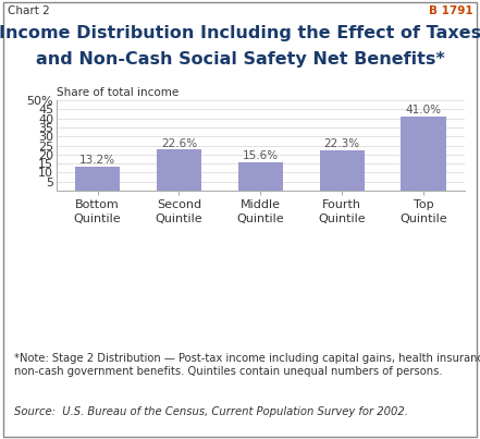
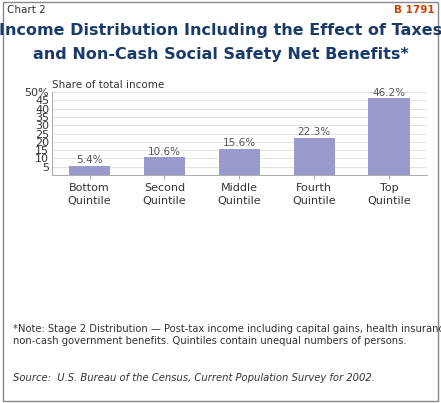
Bottom Quintile: 13.2% -> 5.4%
Second Quintile: 22.6% -> 10.6%
Top Quintile: 41.0% -> 46.2%
